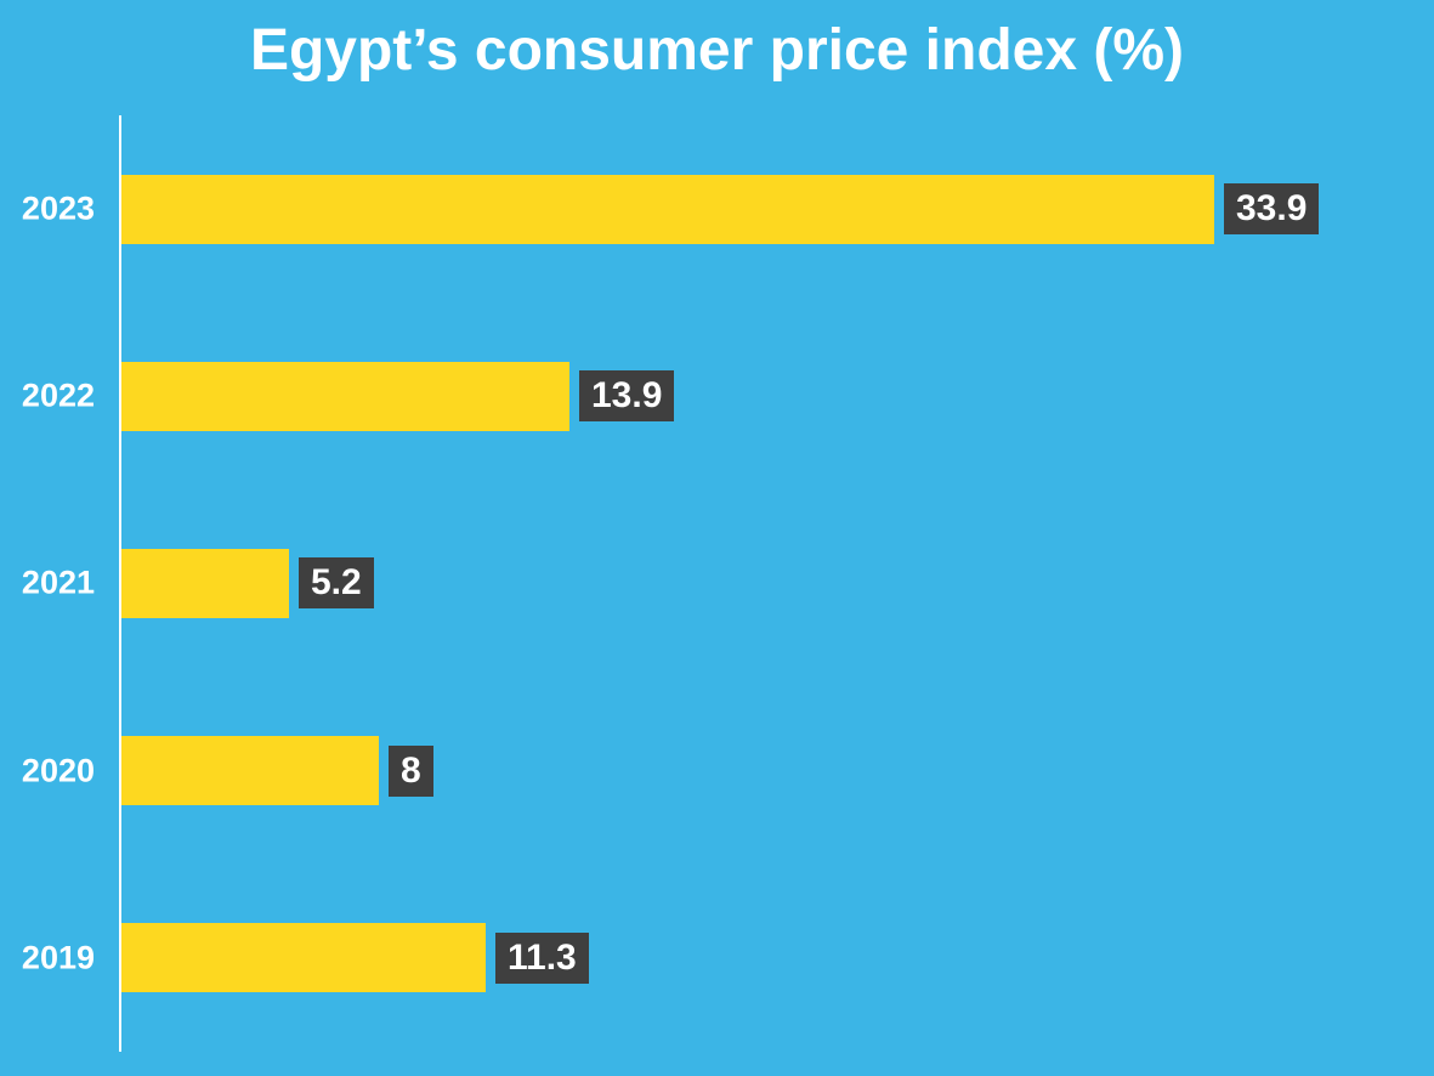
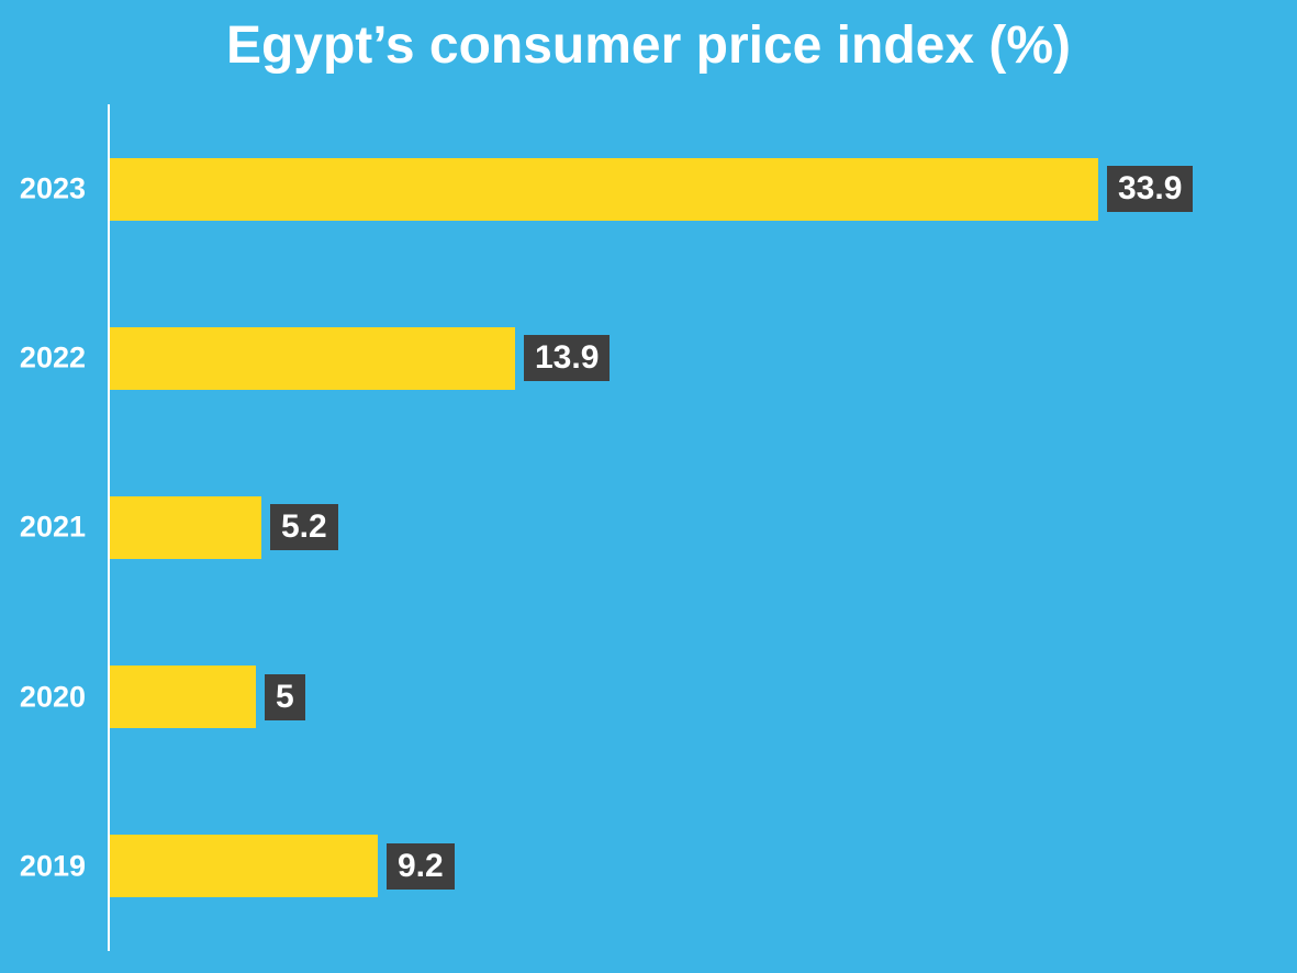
2020: 8 -> 5
2019: 11.3 -> 9.2
